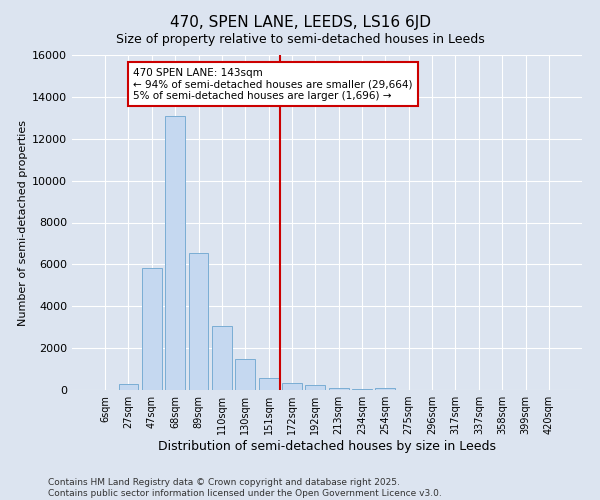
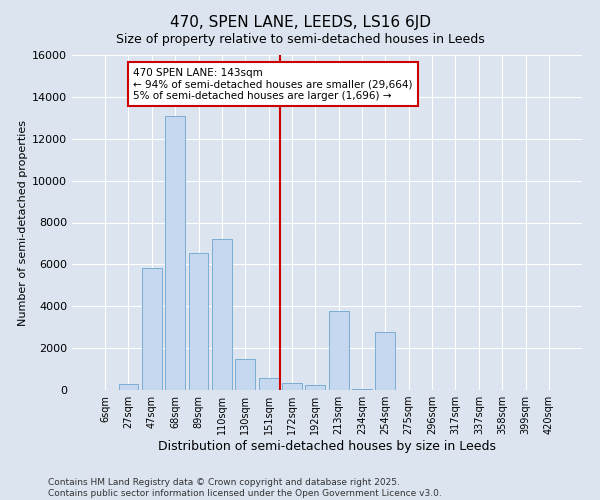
110sqm: 3050 -> 7200
213sqm: 110 -> 3750
254sqm: 100 -> 2750
